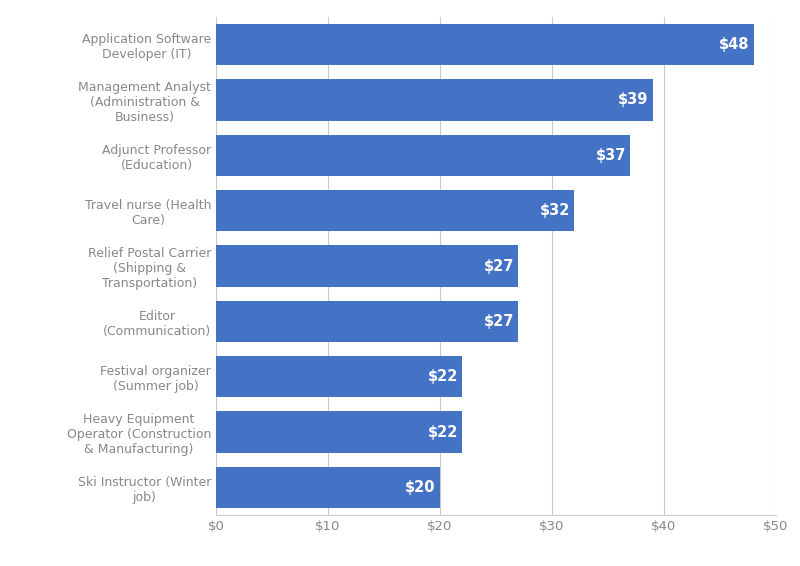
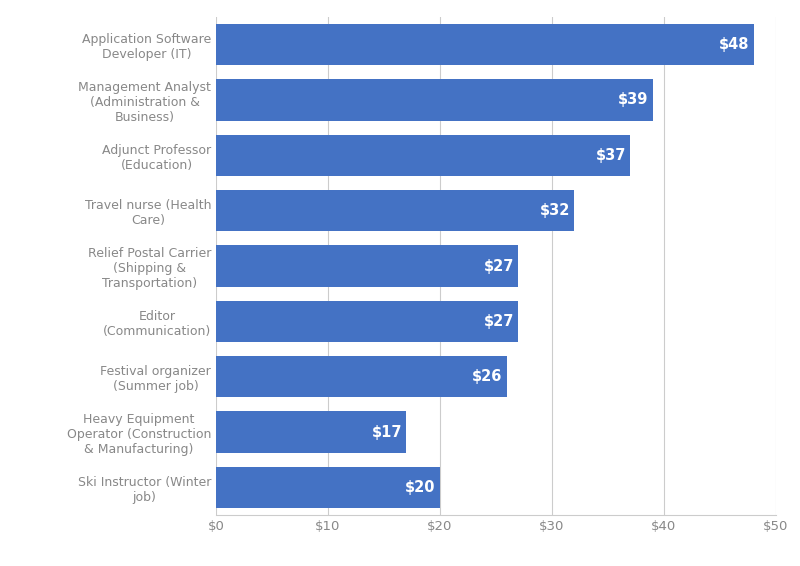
Festival organizer (Summer job): $22 -> $26
Heavy Equipment Operator (Construction & Manufacturing): $22 -> $17
